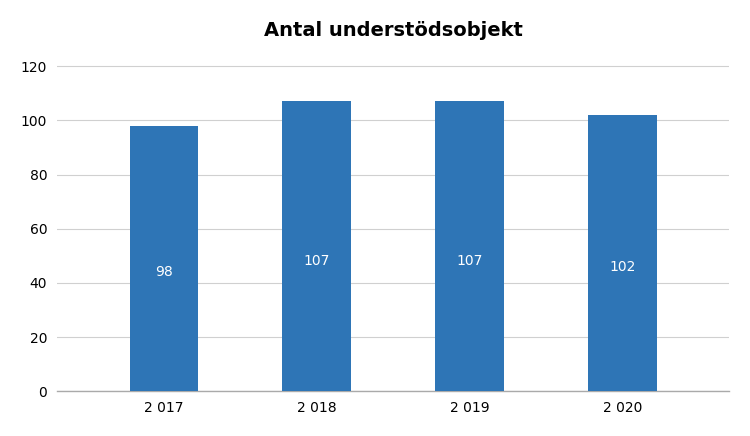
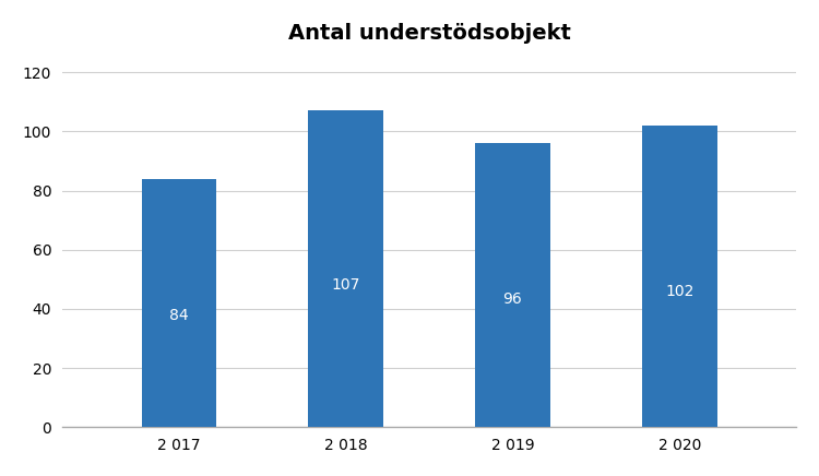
2 017: 98 -> 84
2 019: 107 -> 96
